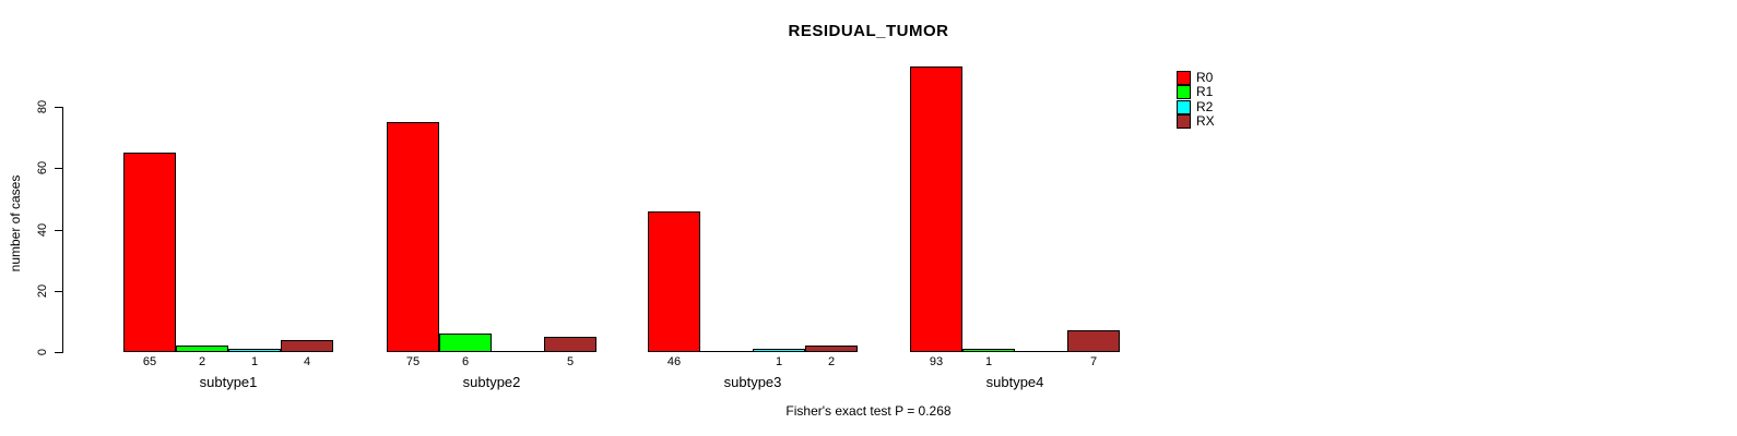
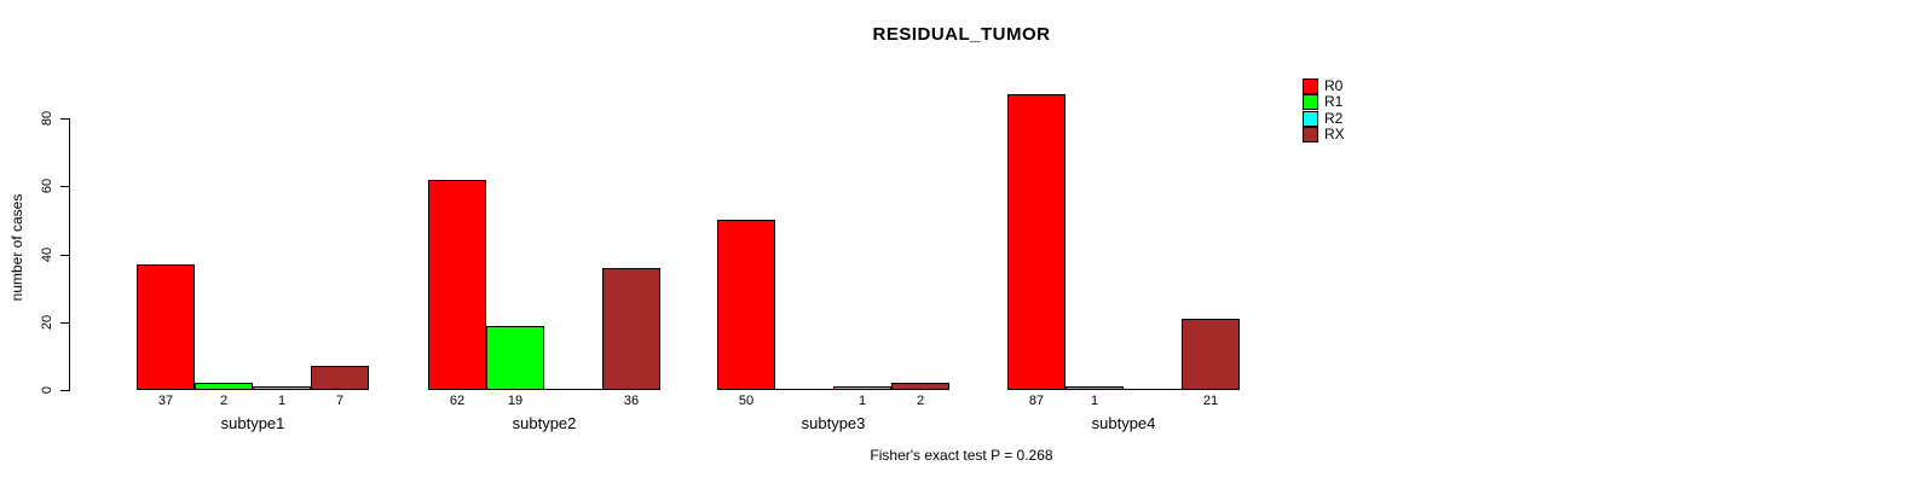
R0/subtype1: 65 -> 37
RX/subtype1: 4 -> 7
R0/subtype2: 75 -> 62
R1/subtype2: 6 -> 19
RX/subtype2: 5 -> 36
R0/subtype3: 46 -> 50
R0/subtype4: 93 -> 87
RX/subtype4: 7 -> 21
